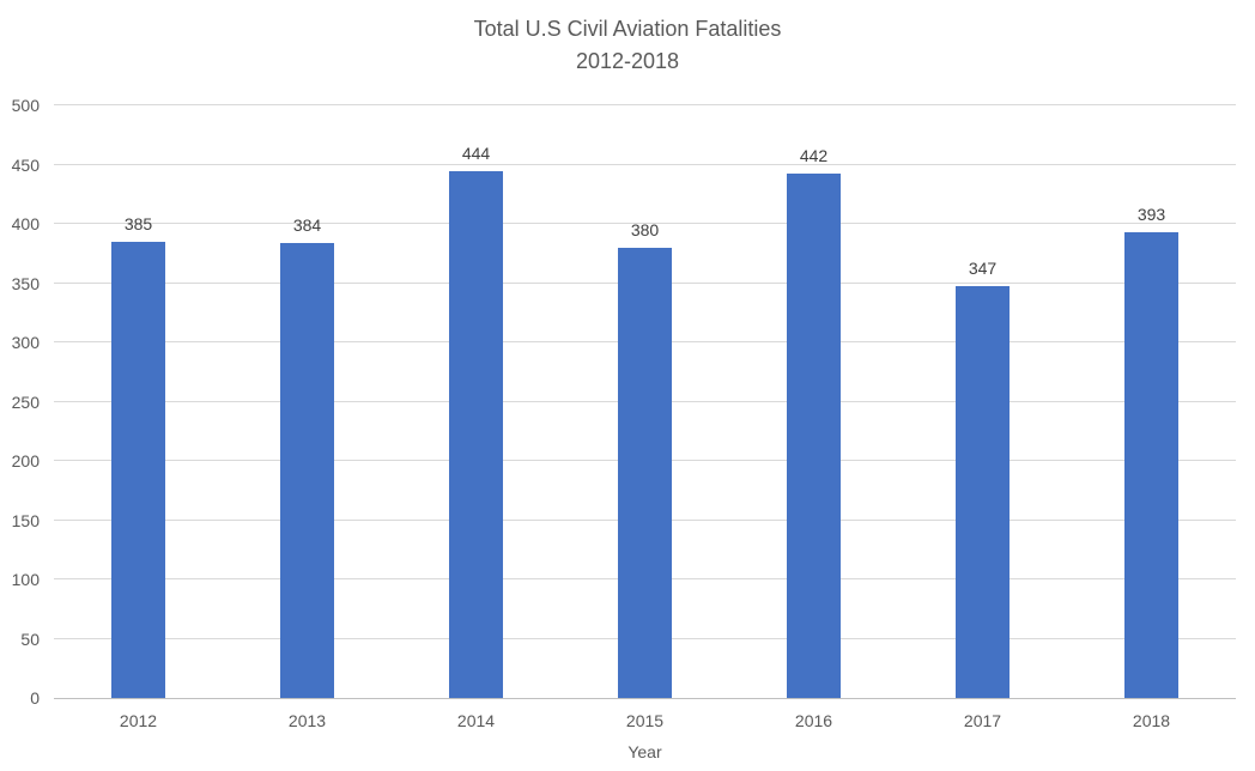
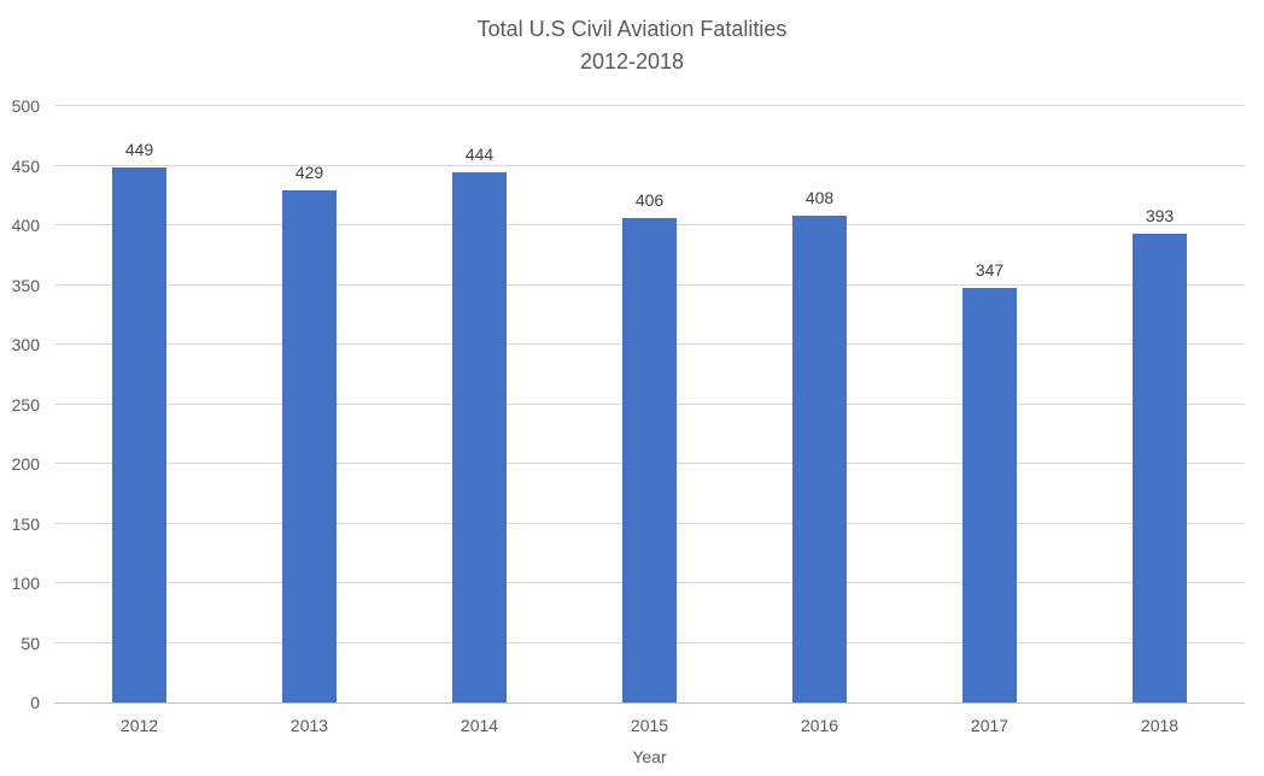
2012: 385 -> 449
2013: 384 -> 429
2015: 380 -> 406
2016: 442 -> 408
